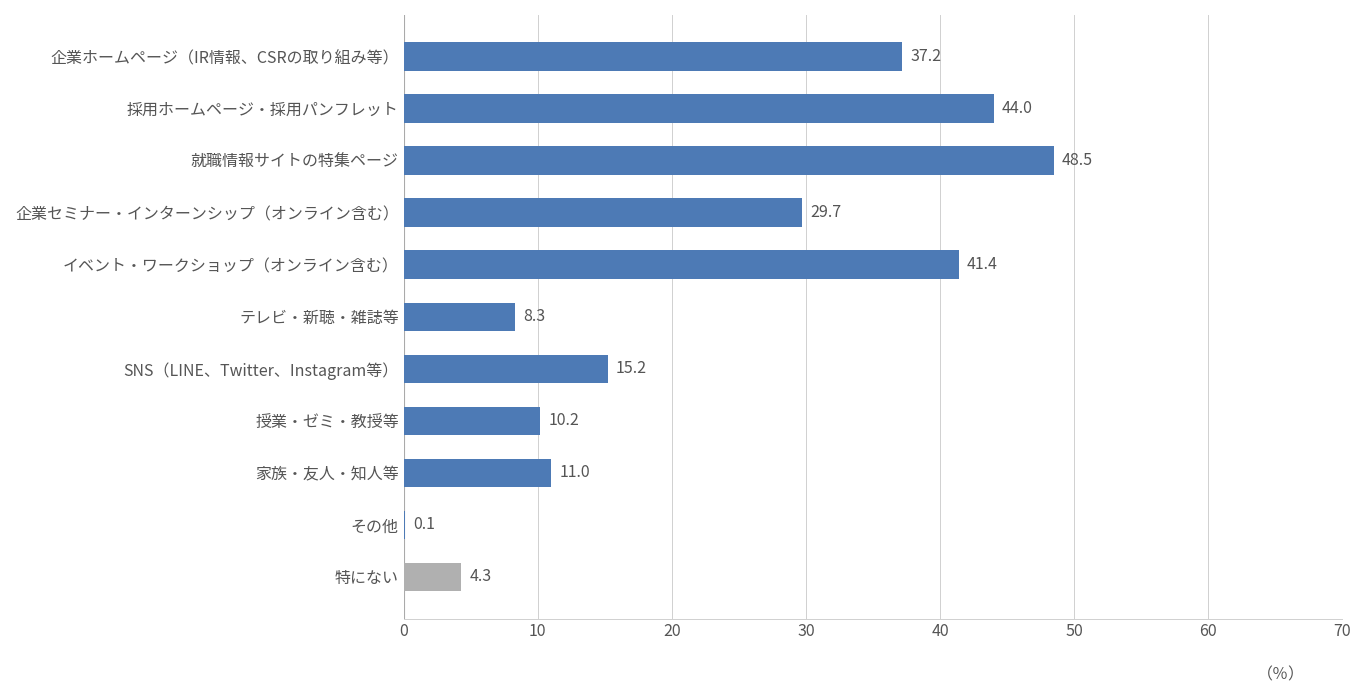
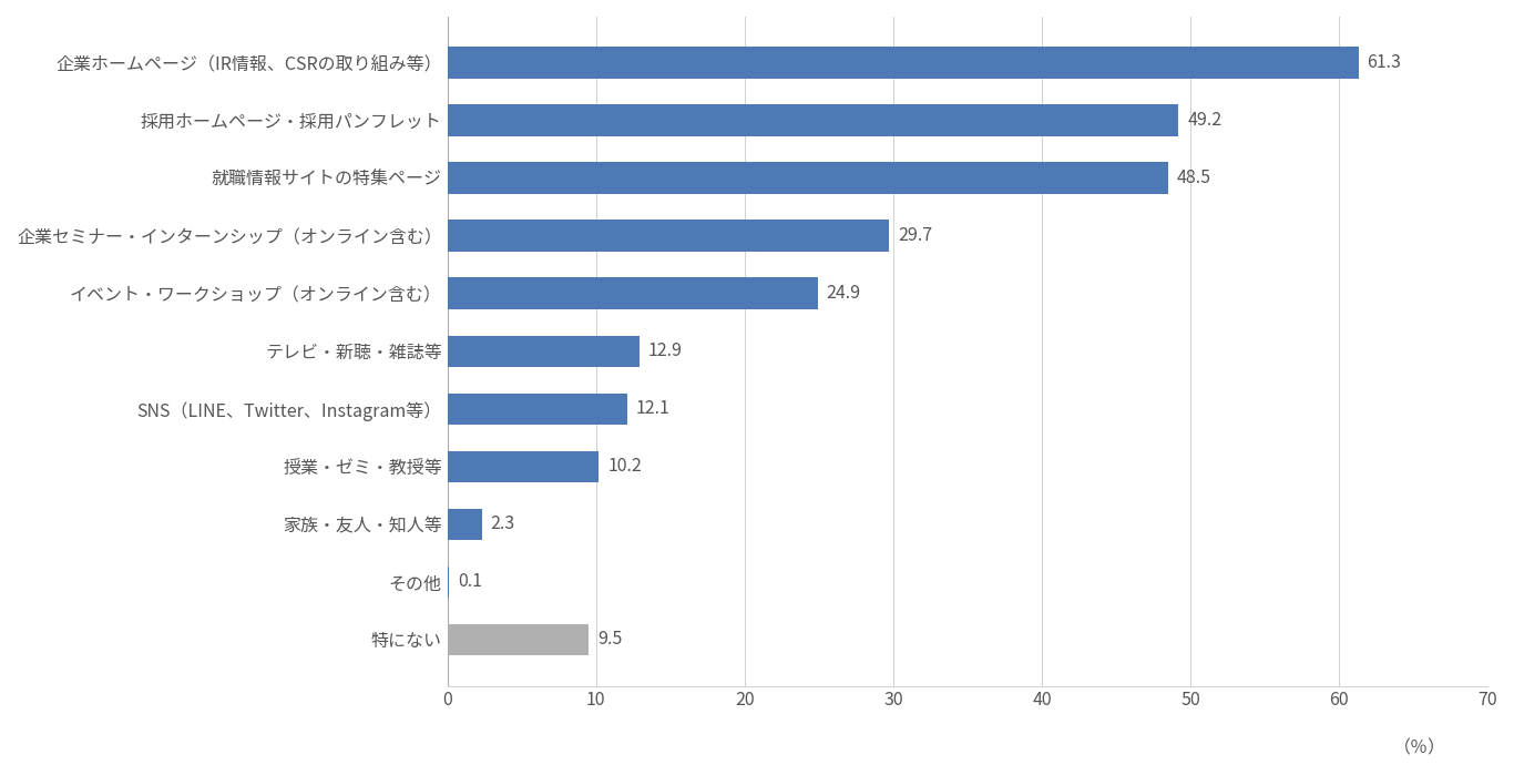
企業ホームページ（IR情報、CSRの取り組み等）: 37.2 -> 61.3
採用ホームページ・採用パンフレット: 44.0 -> 49.2
イベント・ワークショップ（オンライン含む）: 41.4 -> 24.9
テレビ・新聴・雑誌等: 8.3 -> 12.9
SNS（LINE、Twitter、Instagram等）: 15.2 -> 12.1
家族・友人・知人等: 11.0 -> 2.3
特にない: 4.3 -> 9.5
